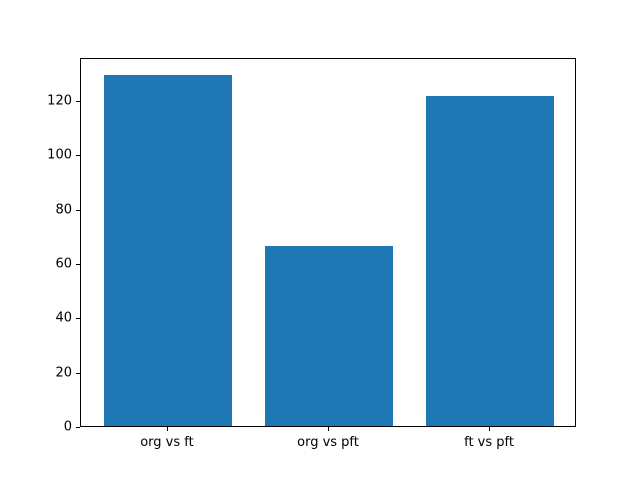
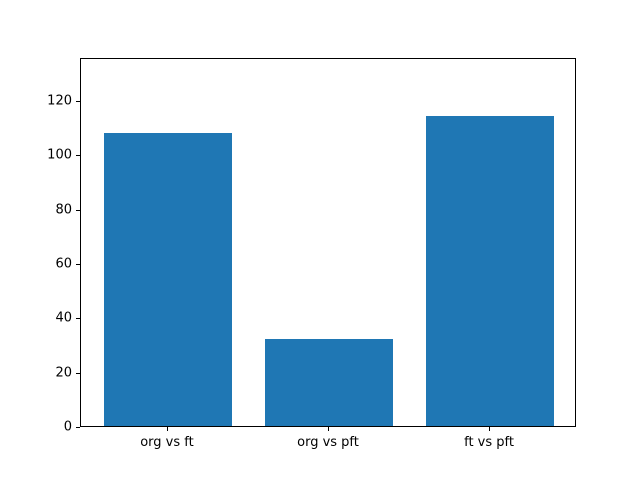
org vs ft: 129 -> 108
org vs pft: 66 -> 32
ft vs pft: 121 -> 114
